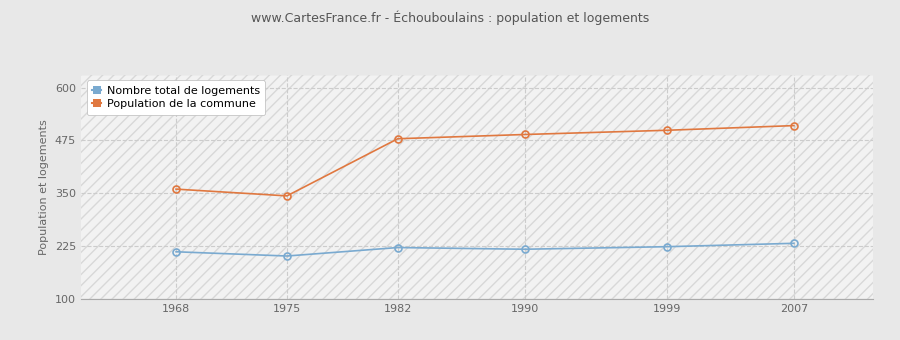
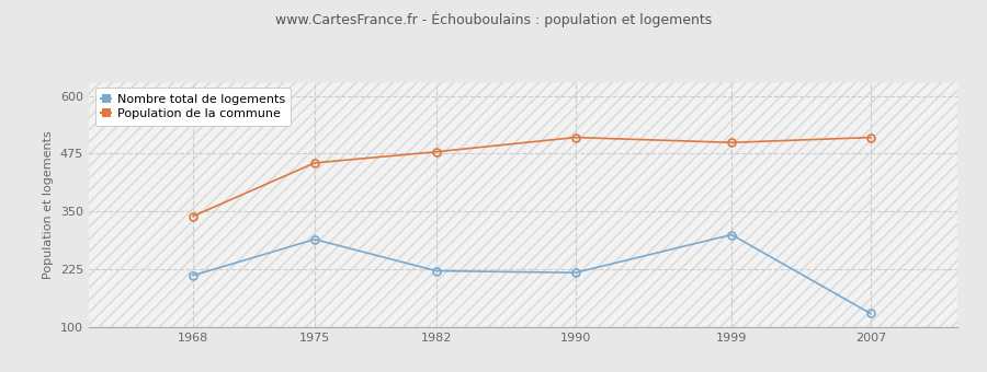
Population de la commune/1968: 360 -> 340
Nombre total de logements/1975: 202 -> 290
Population de la commune/1975: 344 -> 455
Population de la commune/1990: 489 -> 510
Nombre total de logements/1999: 224 -> 300
Nombre total de logements/2007: 232 -> 130
